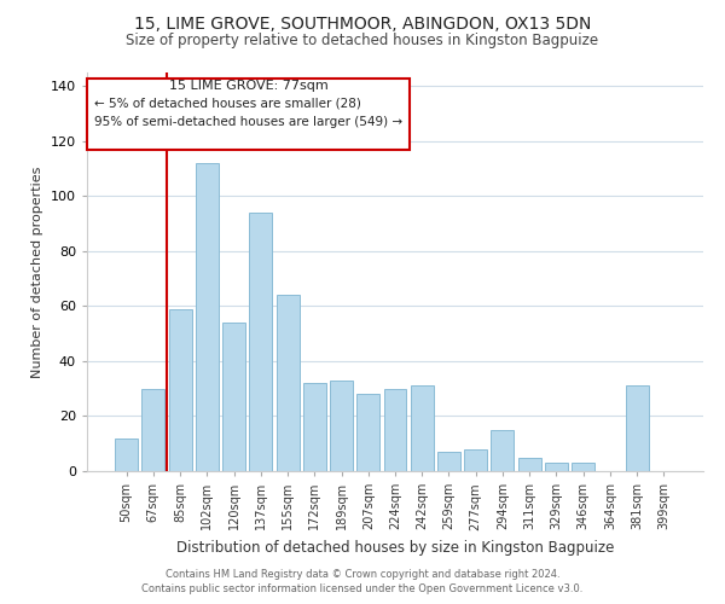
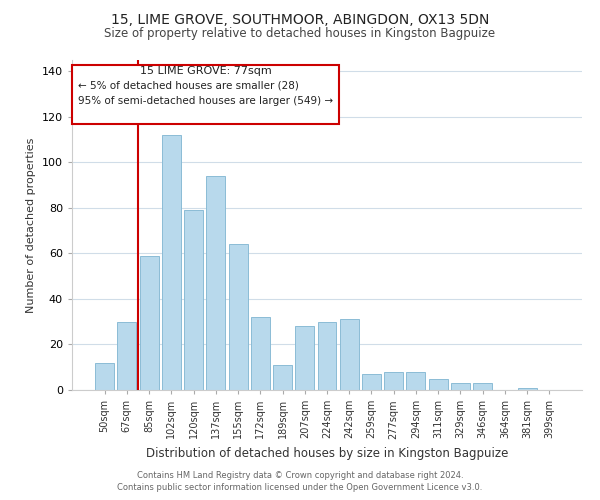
120sqm: 54 -> 79
189sqm: 33 -> 11
294sqm: 15 -> 8
381sqm: 31 -> 1
